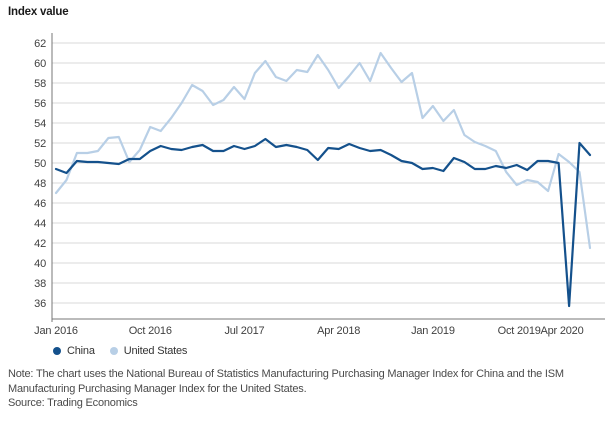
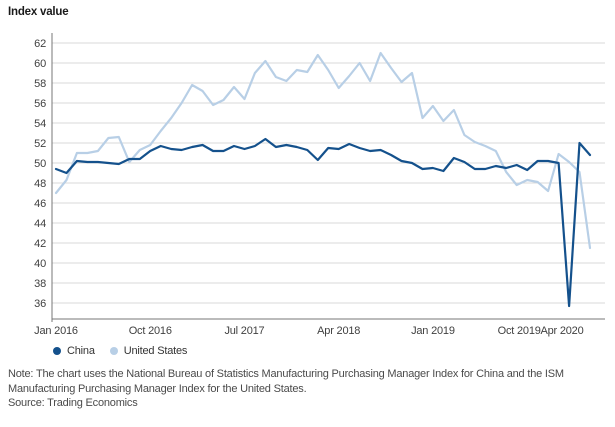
United States/Oct 2016: 53.6 -> 51.8
